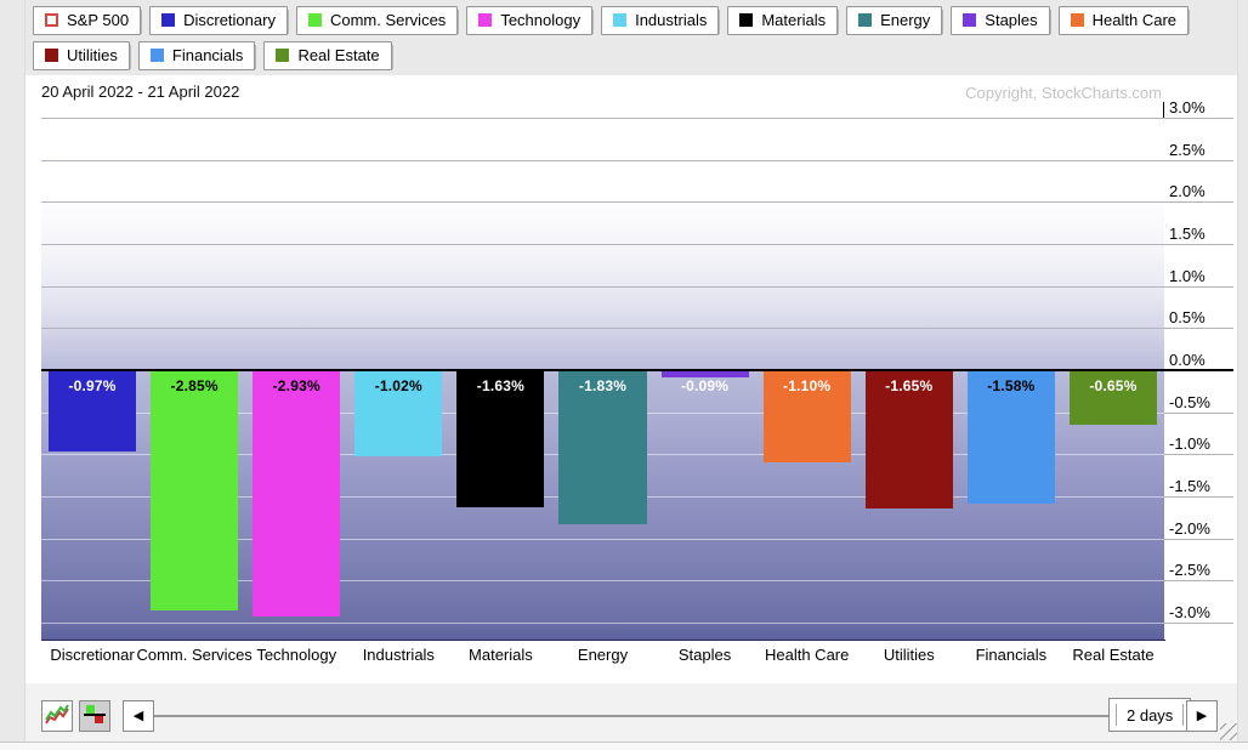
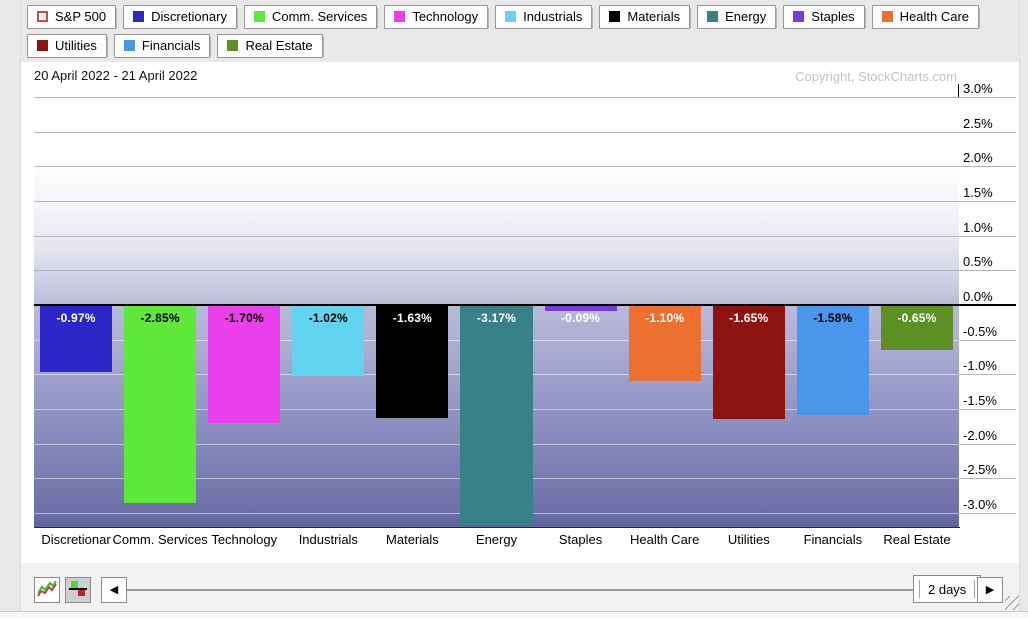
Technology: -2.93% -> -1.70%
Energy: -1.83% -> -3.17%
